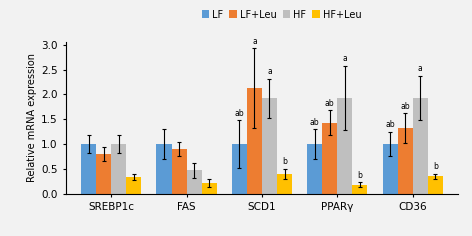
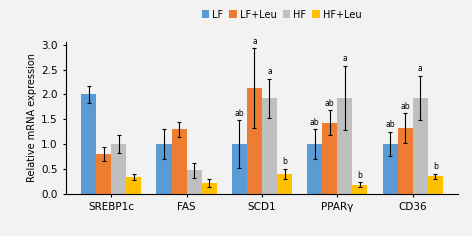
LF/SREBP1c: 1 -> 2
LF+Leu/FAS: 0.90 -> 1.30
